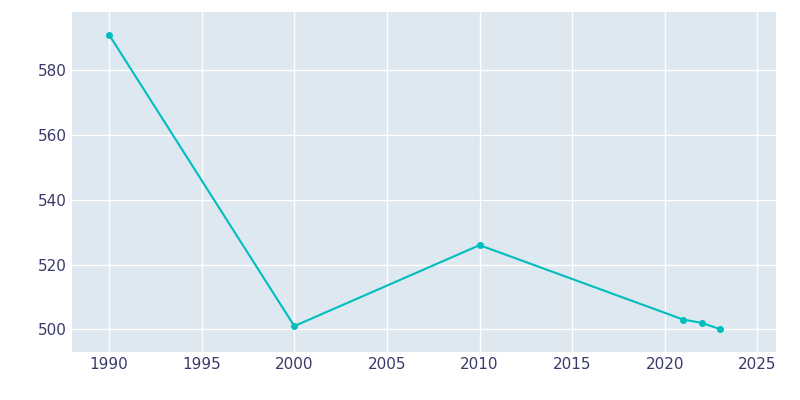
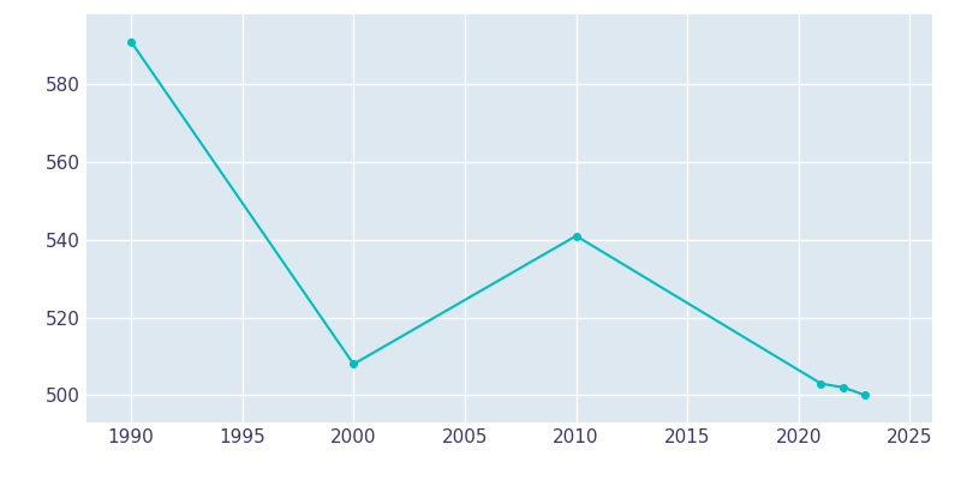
2000: 501 -> 508
2010: 526 -> 541
